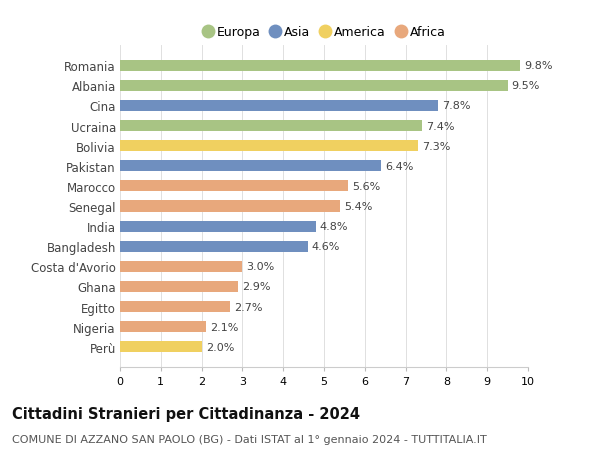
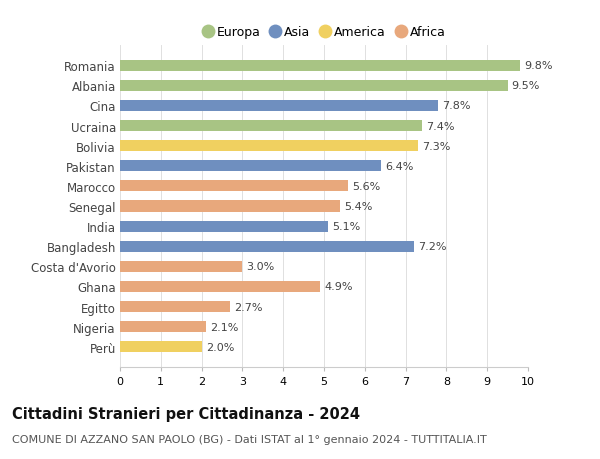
India: 4.8% -> 5.1%
Bangladesh: 4.6% -> 7.2%
Ghana: 2.9% -> 4.9%
